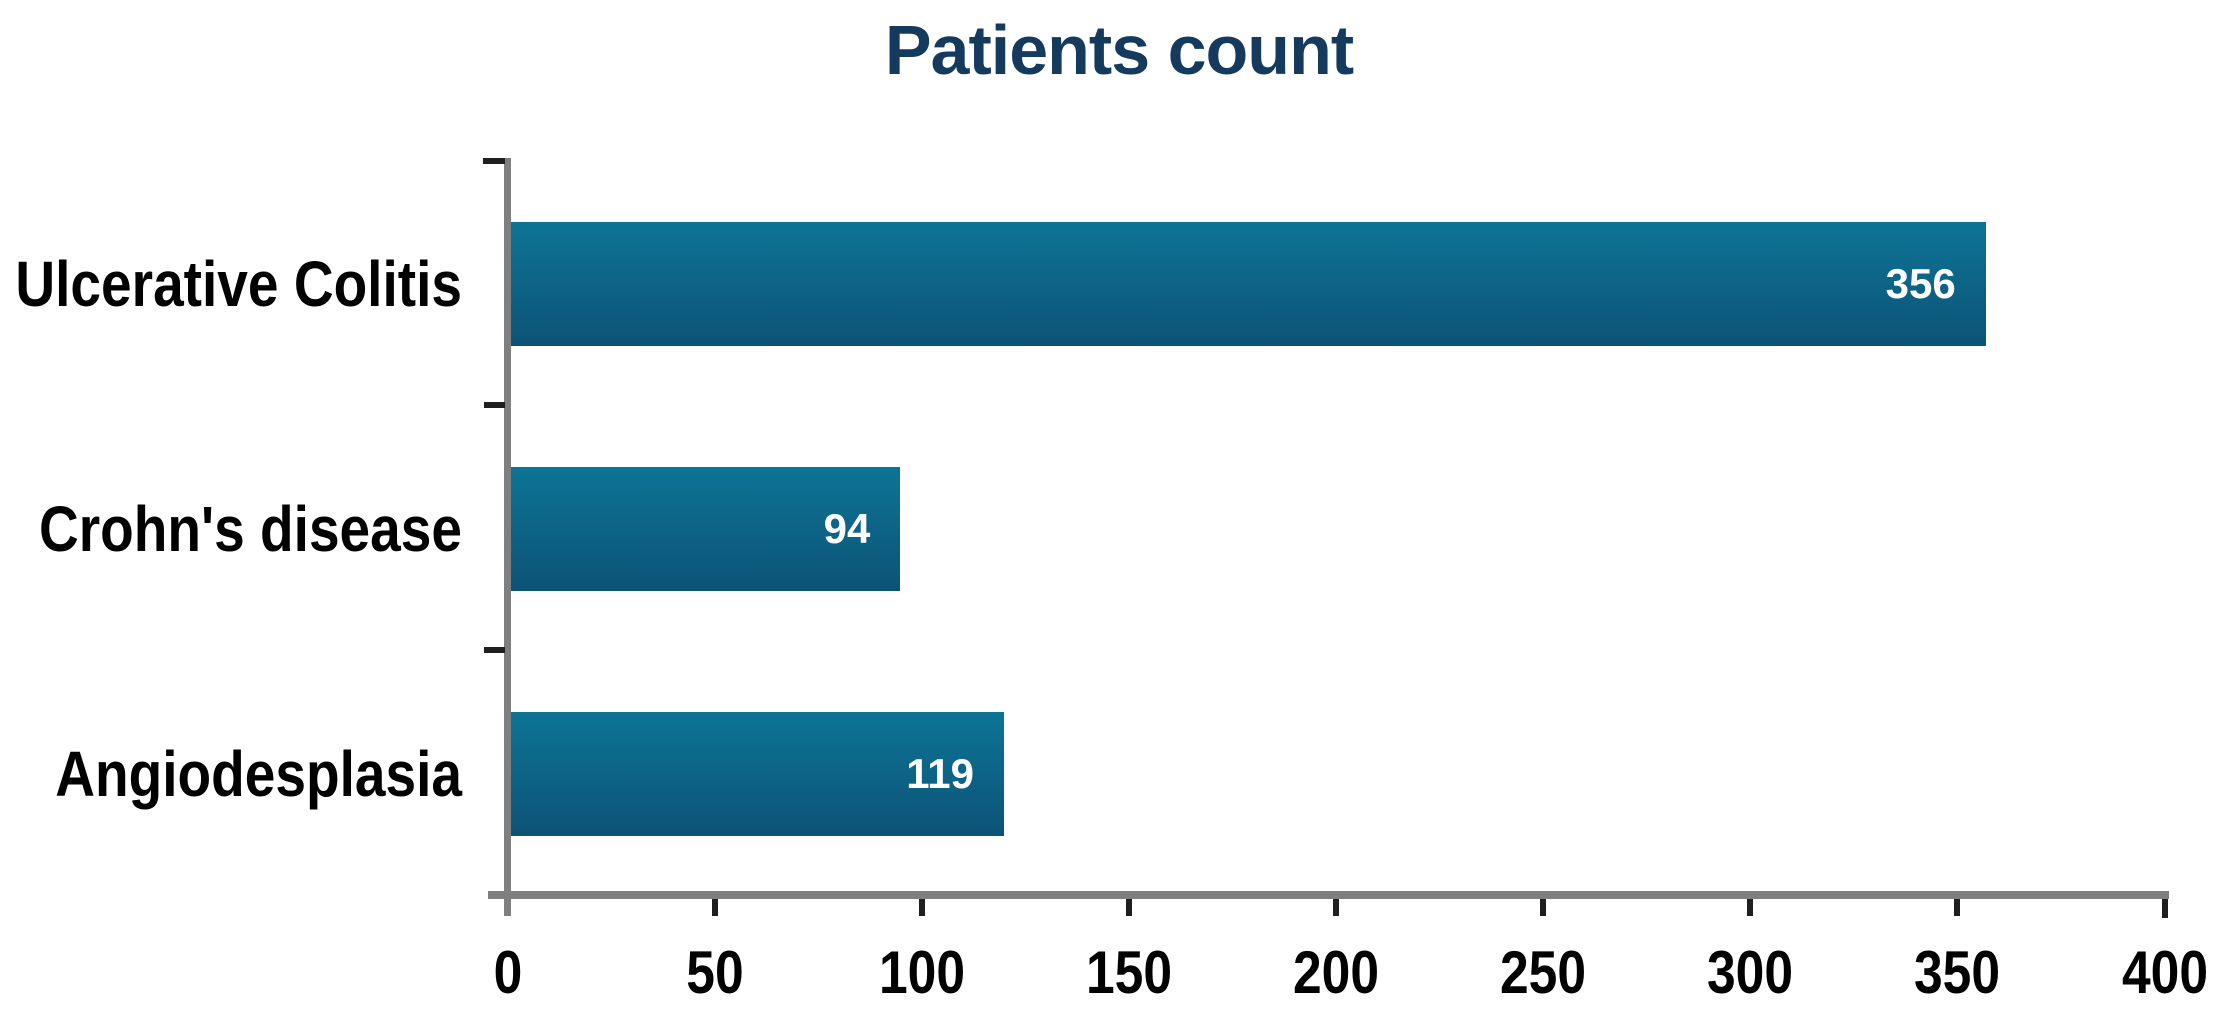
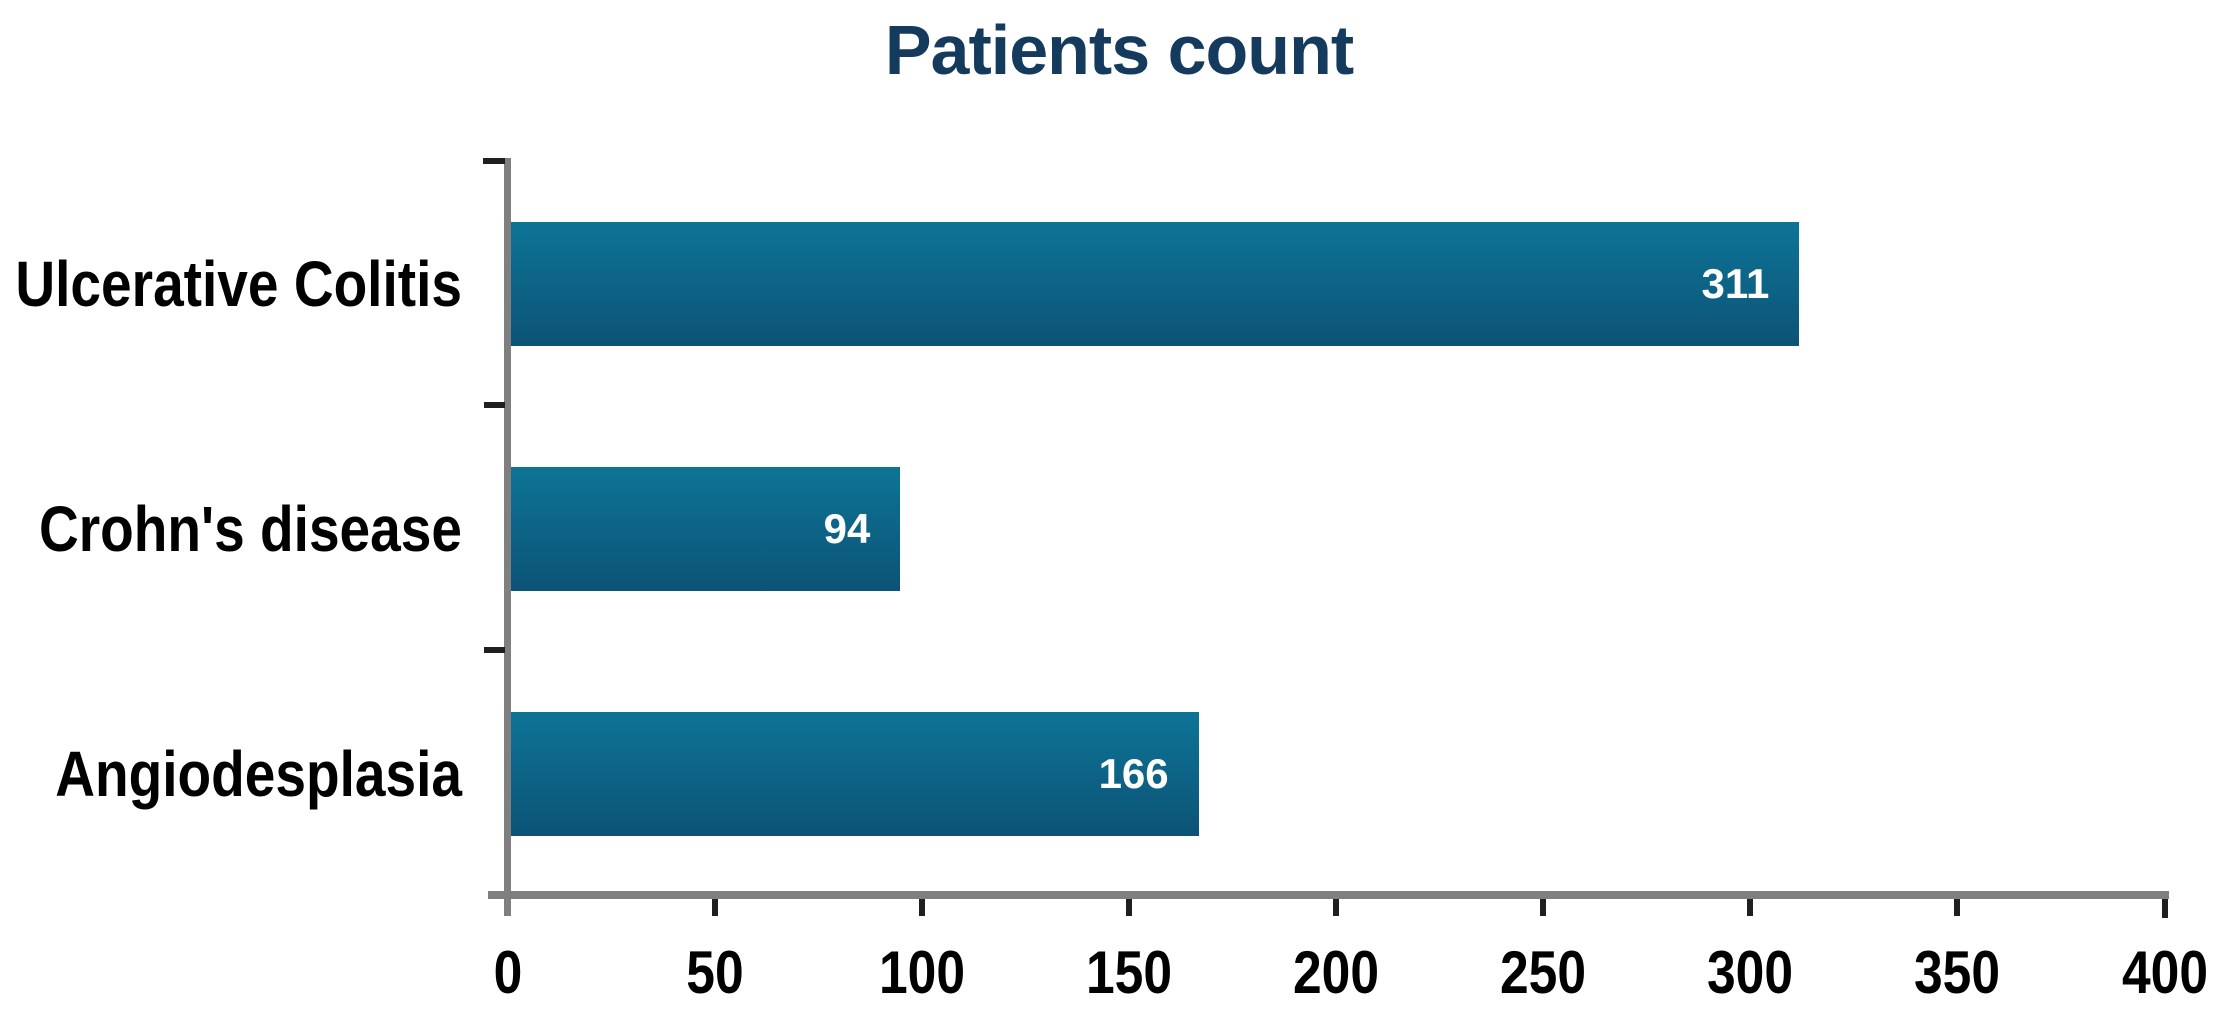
Ulcerative Colitis: 356 -> 311
Angiodesplasia: 119 -> 166
